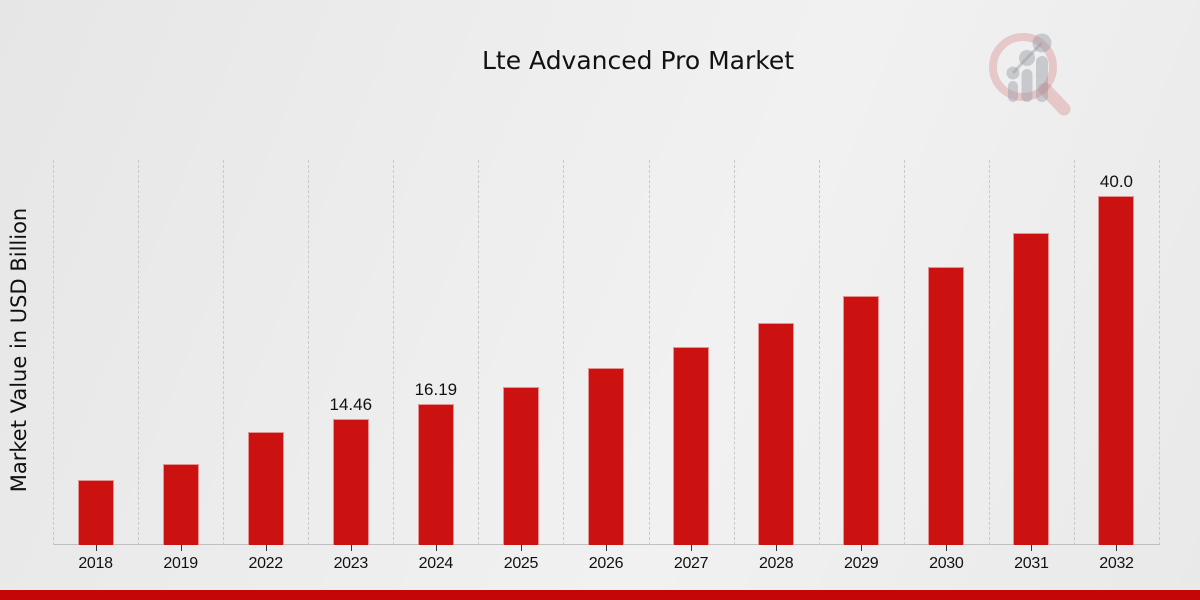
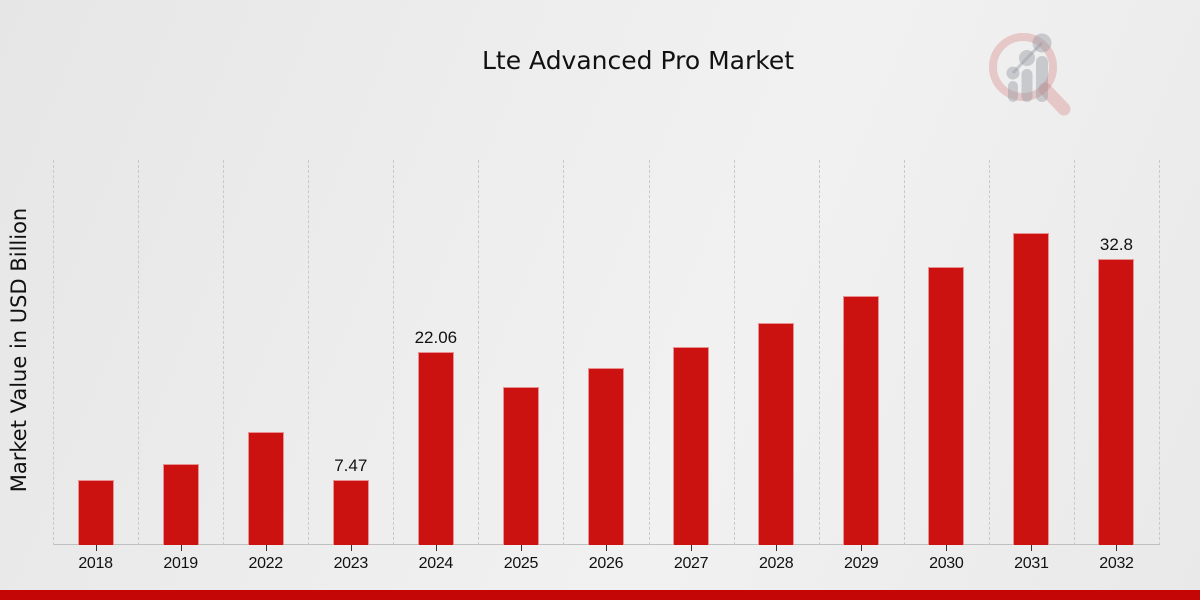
2023: 14.46 -> 7.47
2024: 16.19 -> 22.06
2032: 40.0 -> 32.8
